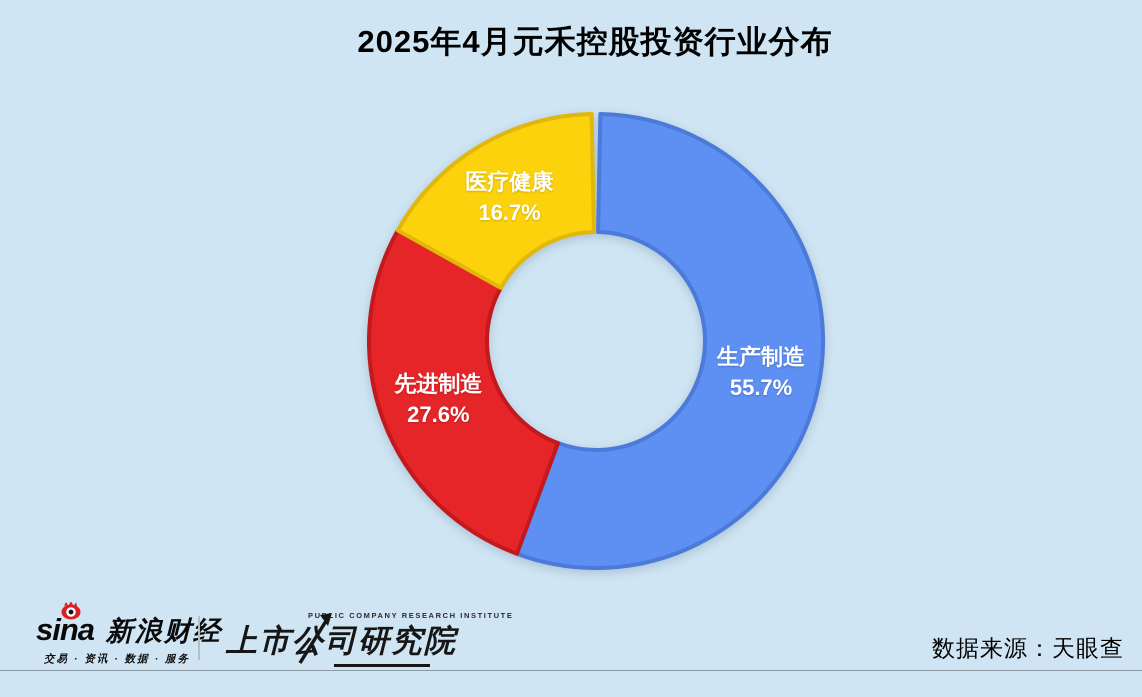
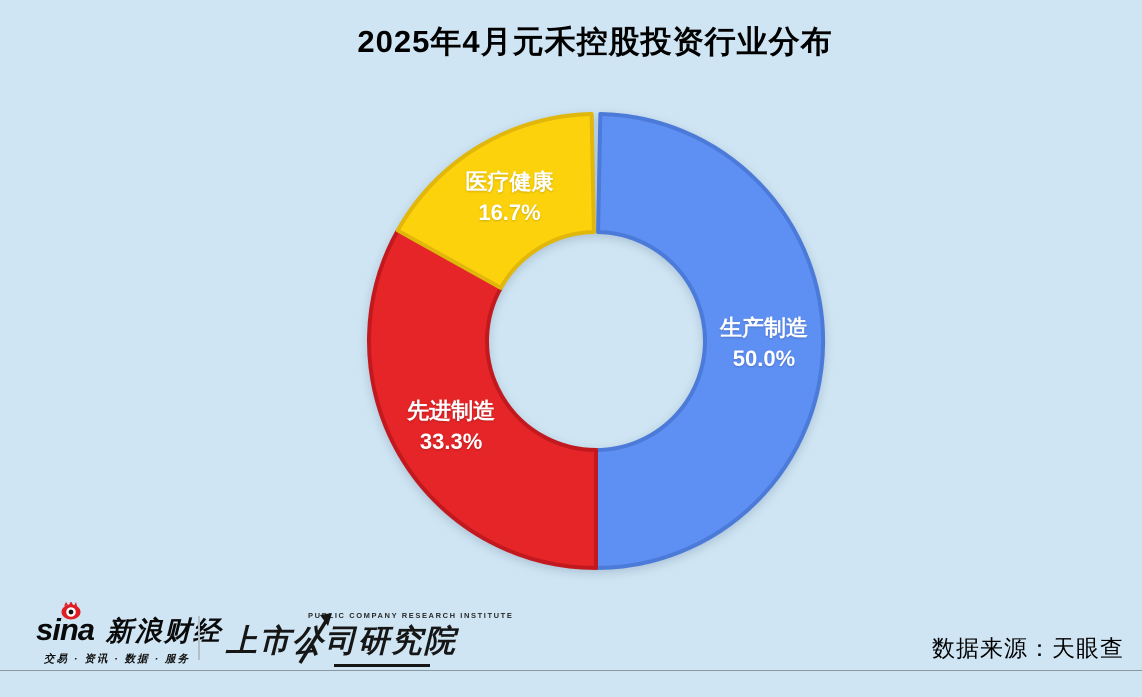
生产制造: 55.7% -> 50.0%
先进制造: 27.6% -> 33.3%
